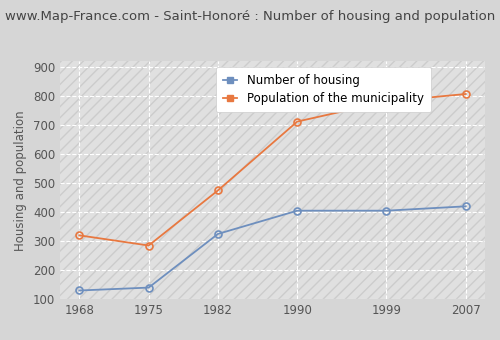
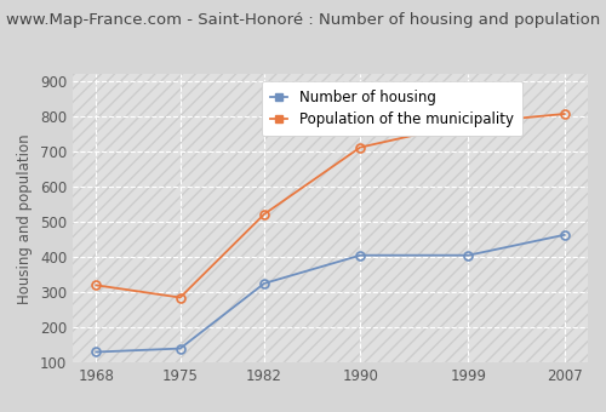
Population of the municipality/1982: 475 -> 522
Number of housing/2007: 420 -> 463
